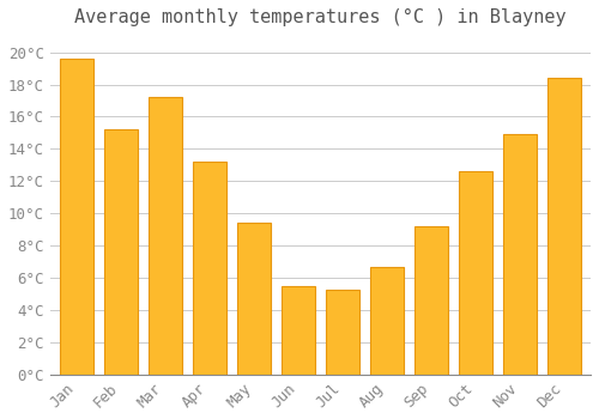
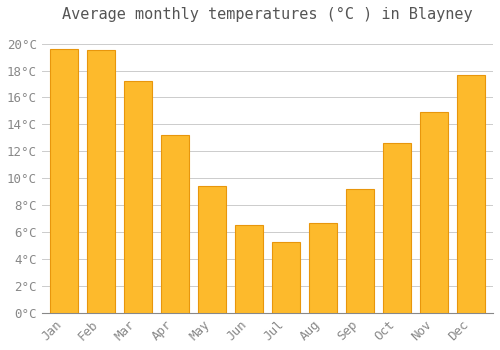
Feb: 15.2°C -> 19.5°C
Jun: 5.5°C -> 6.5°C
Dec: 18.4°C -> 17.7°C
